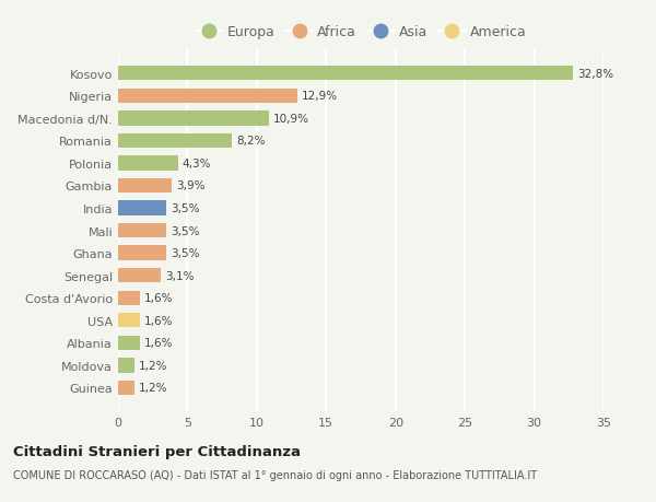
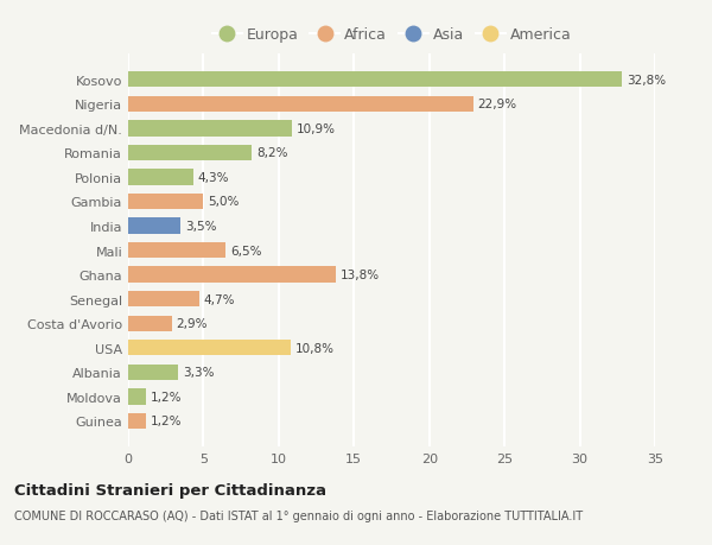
Nigeria: 12,9% -> 22,9%
Gambia: 3,9% -> 5,0%
Mali: 3,5% -> 6,5%
Ghana: 3,5% -> 13,8%
Senegal: 3,1% -> 4,7%
Costa d'Avorio: 1,6% -> 2,9%
USA: 1,6% -> 10,8%
Albania: 1,6% -> 3,3%
